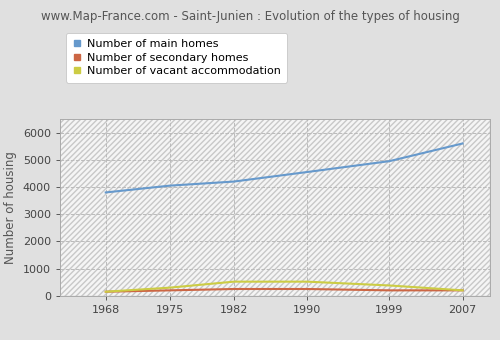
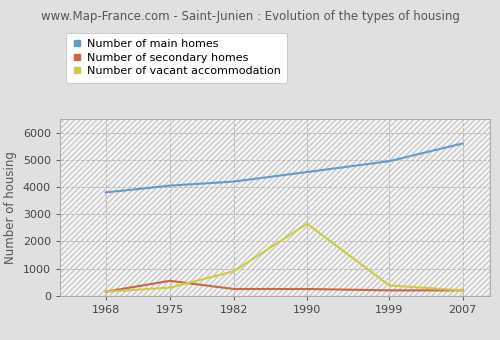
Number of secondary homes/1975: 200 -> 550
Number of vacant accommodation/1982: 520 -> 900
Number of vacant accommodation/1990: 520 -> 2650
